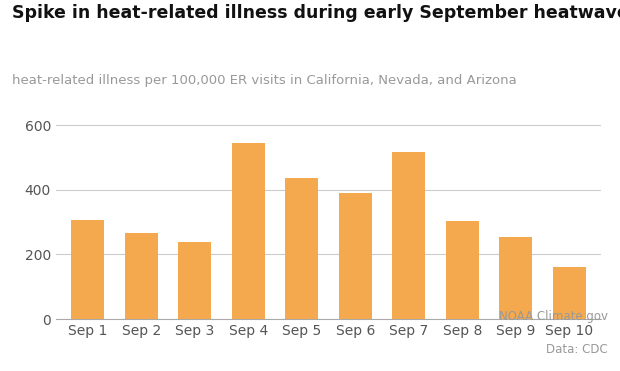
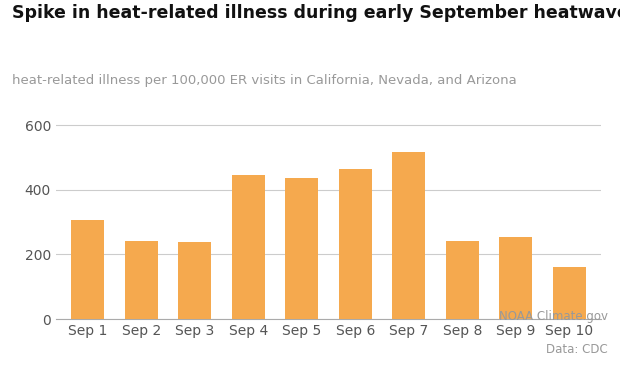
Sep 2: 265 -> 242
Sep 4: 545 -> 447
Sep 6: 390 -> 463
Sep 8: 305 -> 242
